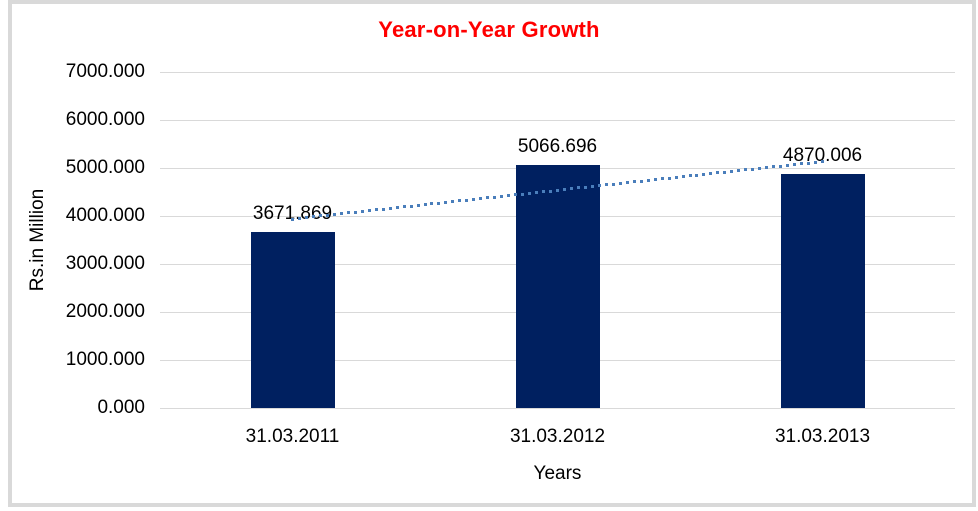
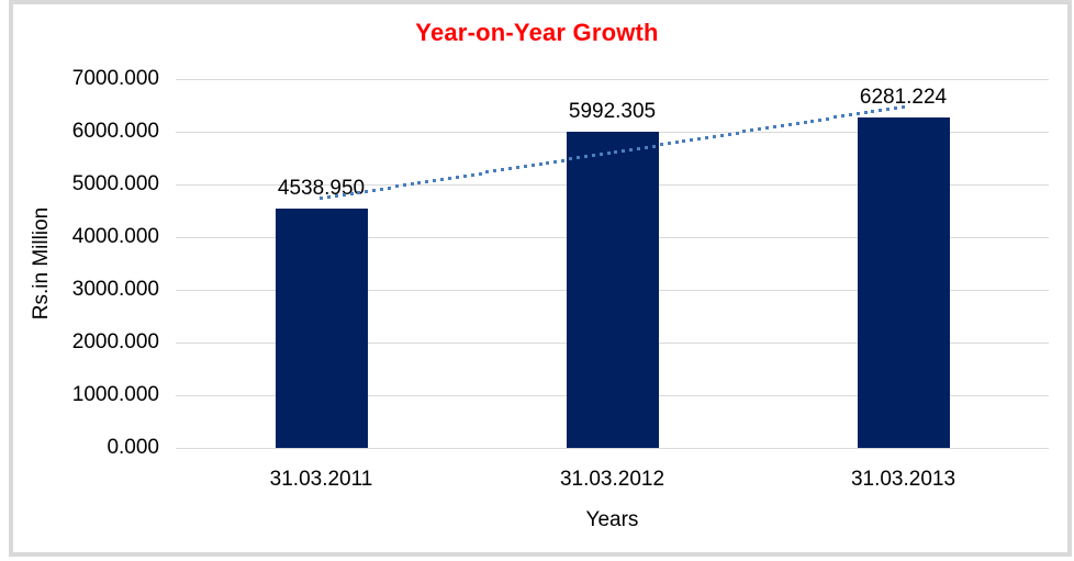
31.03.2011: 3671.869 -> 4538.950
31.03.2012: 5066.696 -> 5992.305
31.03.2013: 4870.006 -> 6281.224
